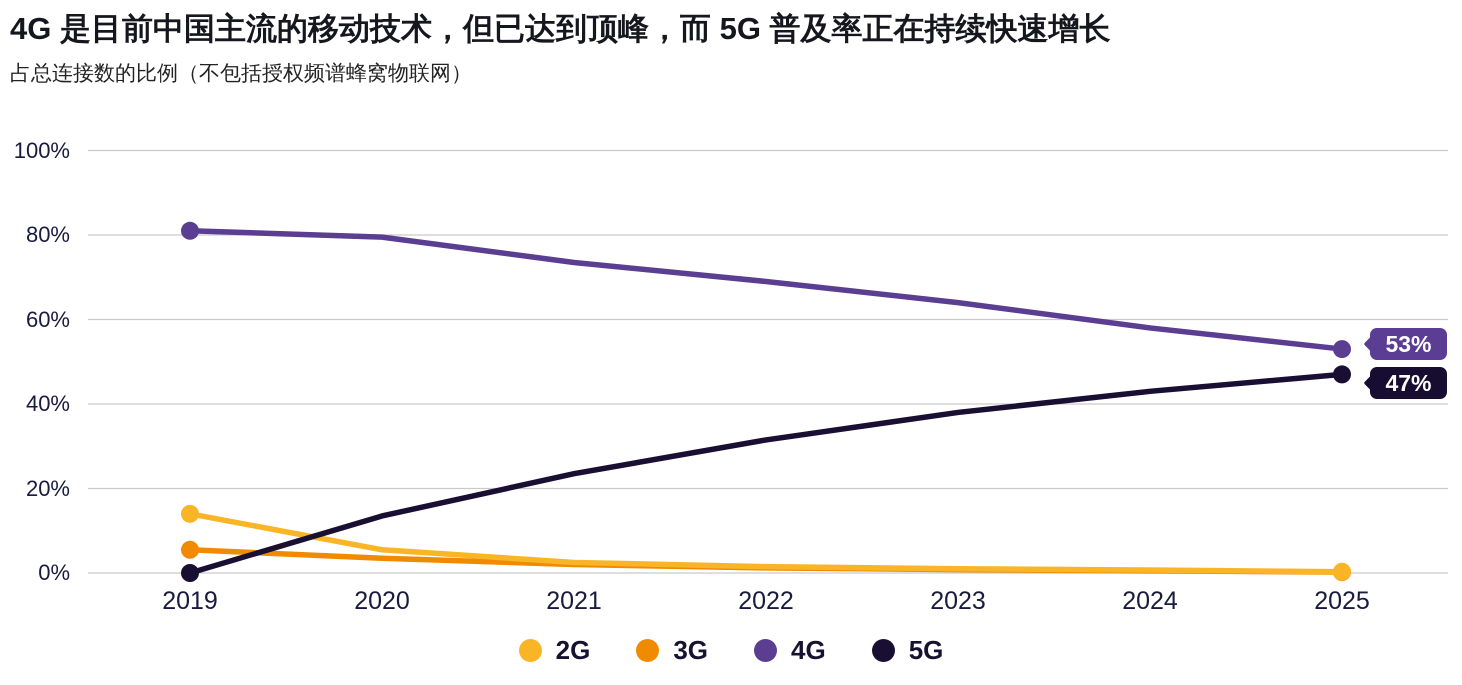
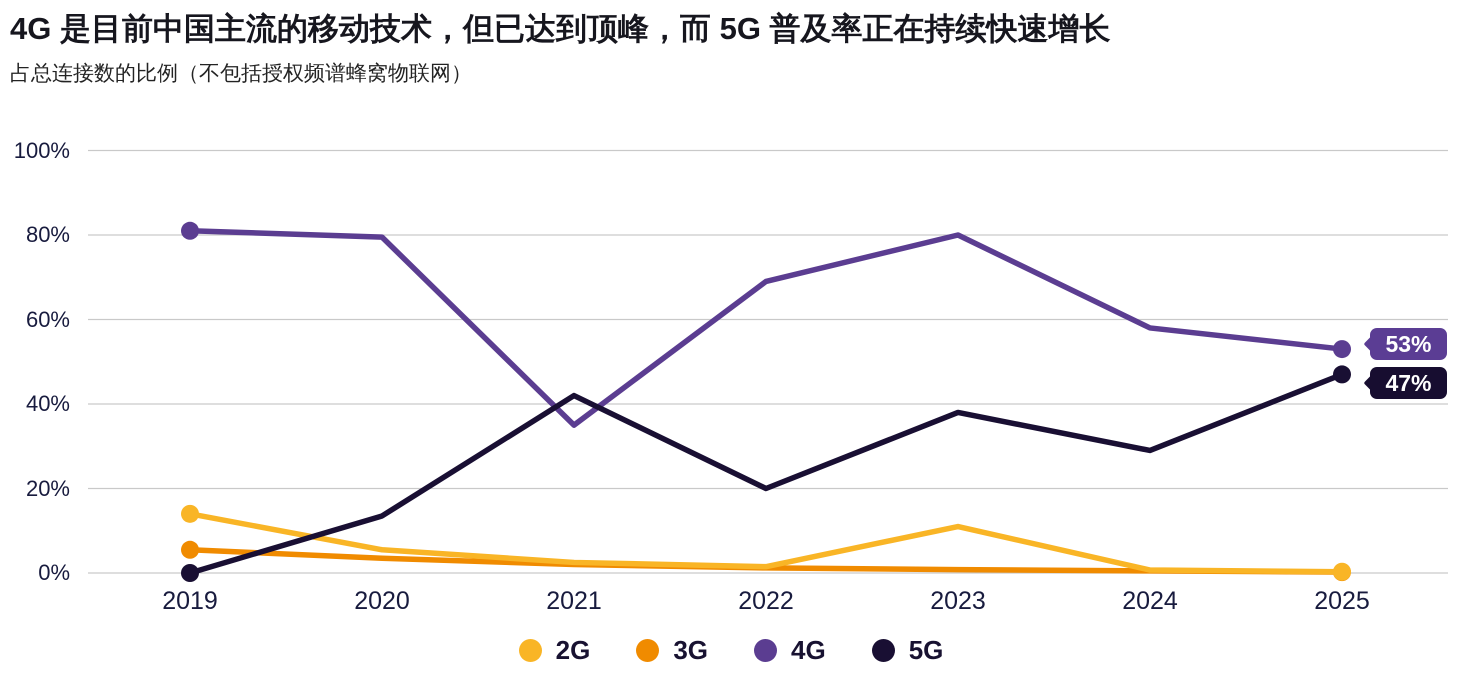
4G/2021: 74% -> 35%
5G/2021: 24% -> 42%
5G/2022: 32% -> 20%
2G/2023: 1% -> 11%
4G/2023: 64% -> 80%
5G/2024: 43% -> 29%
